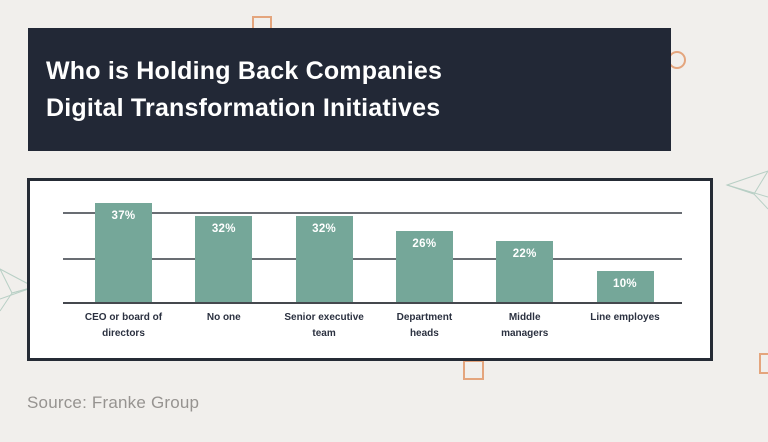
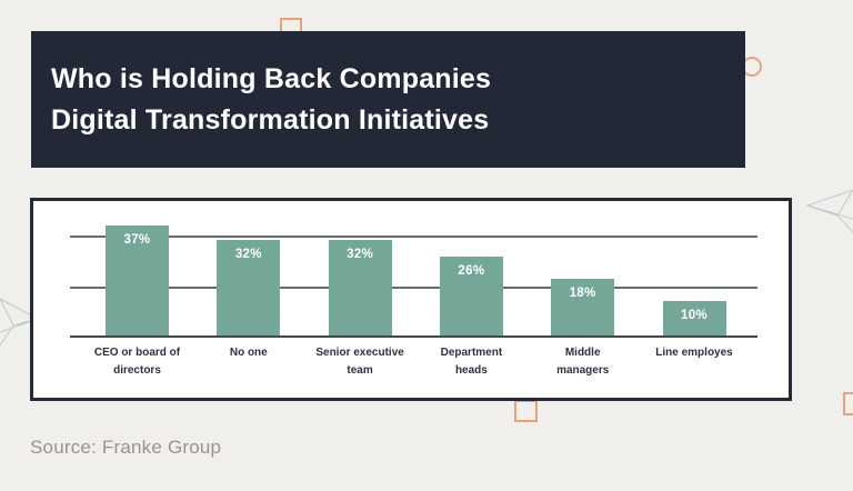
Middle managers: 22% -> 18%
